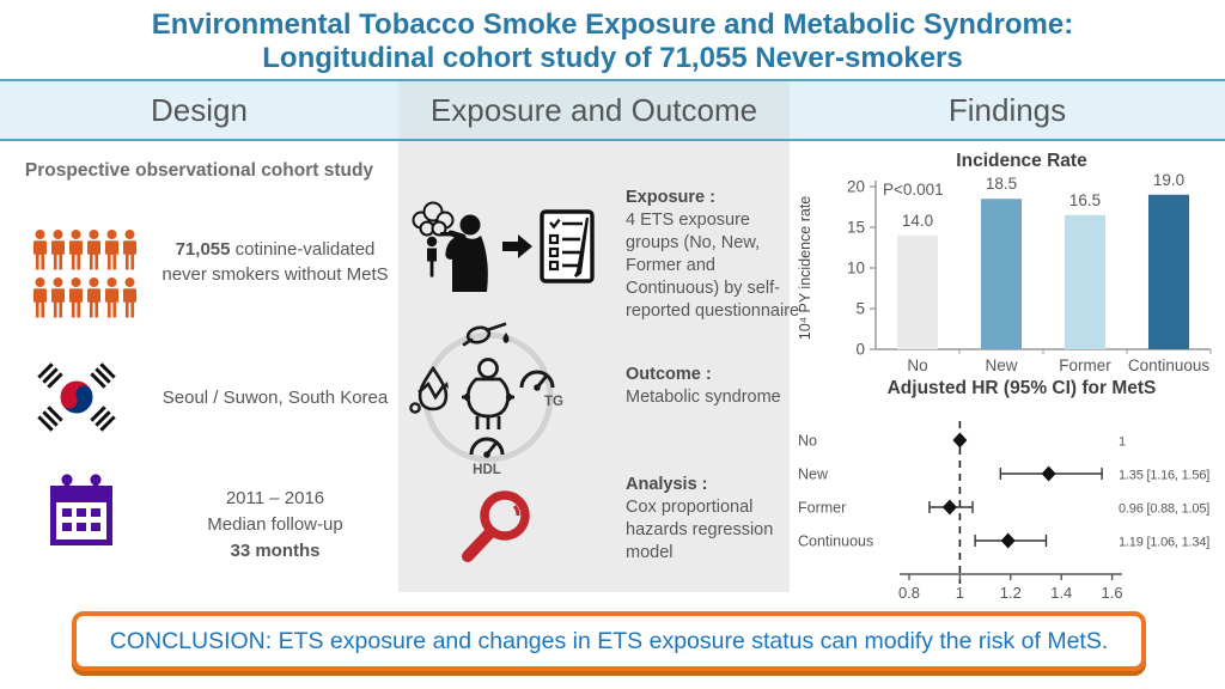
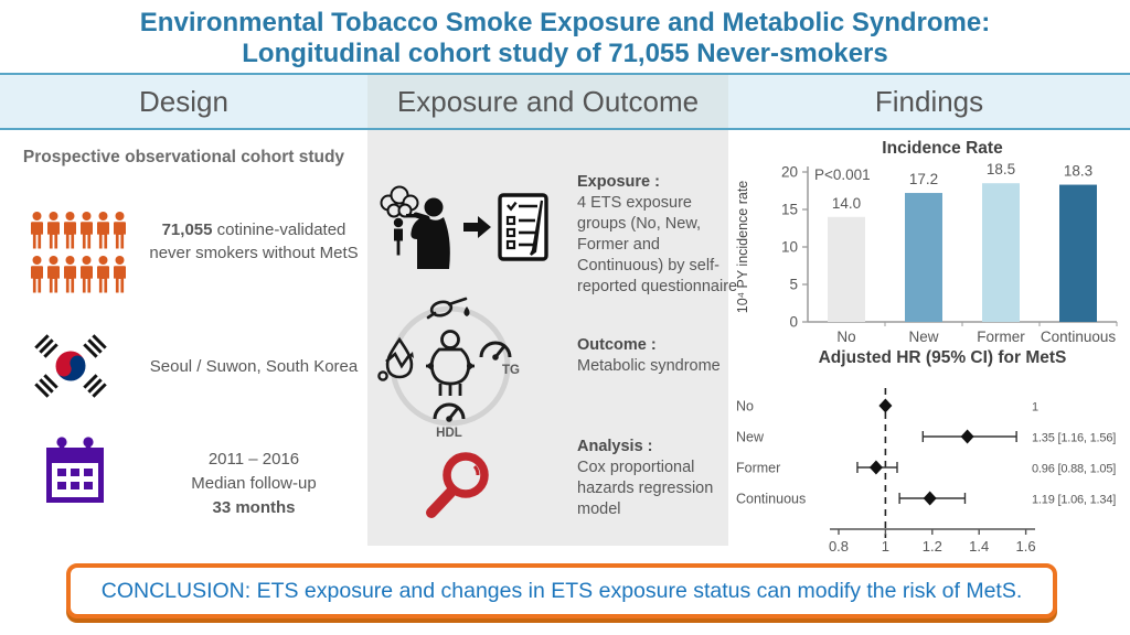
Incidence Rate/New: 18.5 -> 17.2
Incidence Rate/Former: 16.5 -> 18.5
Incidence Rate/Continuous: 19.0 -> 18.3
